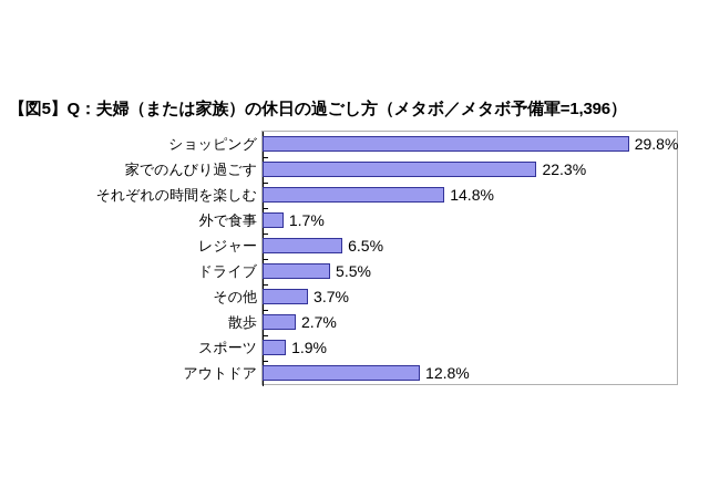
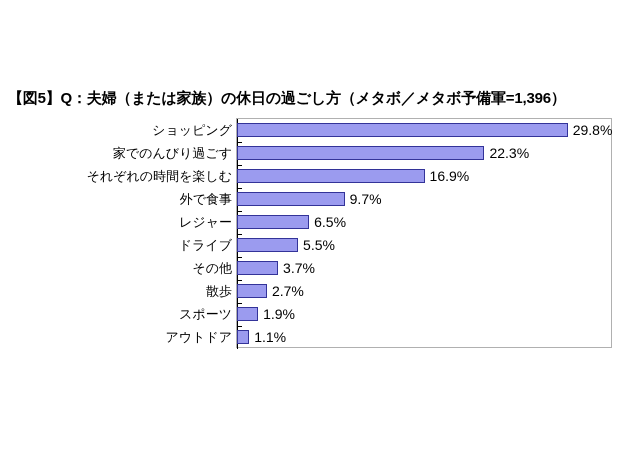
それぞれの時間を楽しむ: 14.8% -> 16.9%
外で食事: 1.7% -> 9.7%
アウトドア: 12.8% -> 1.1%
